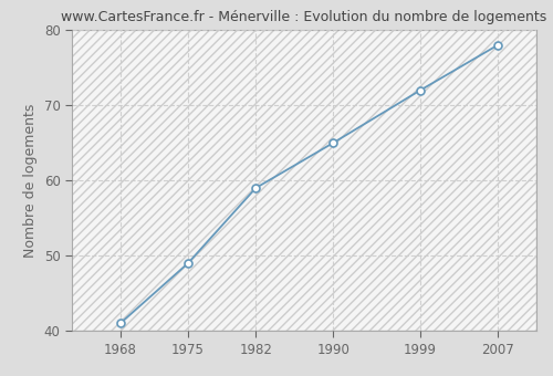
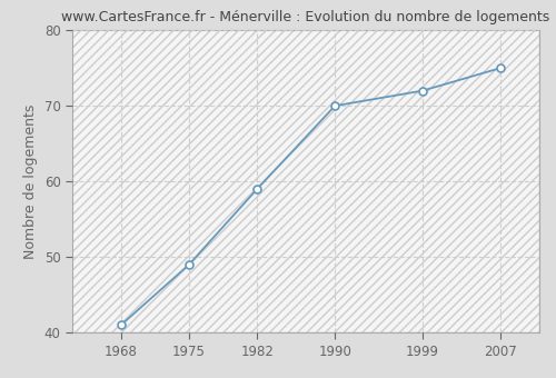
1990: 65 -> 70
2007: 78 -> 75
